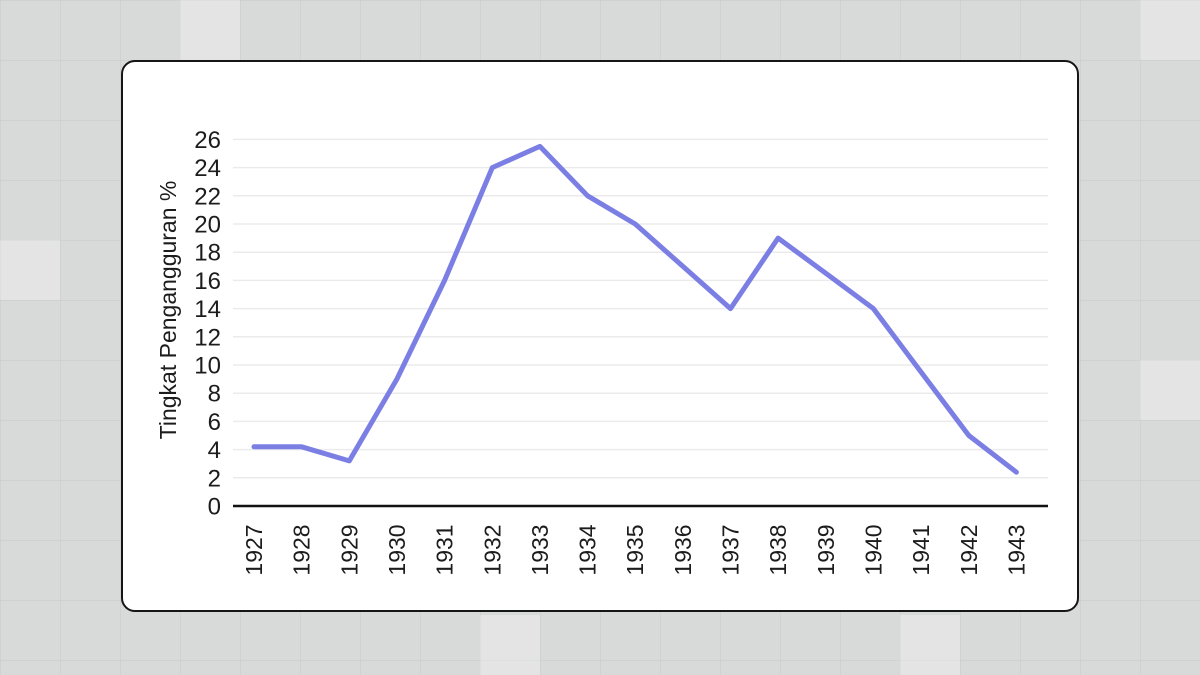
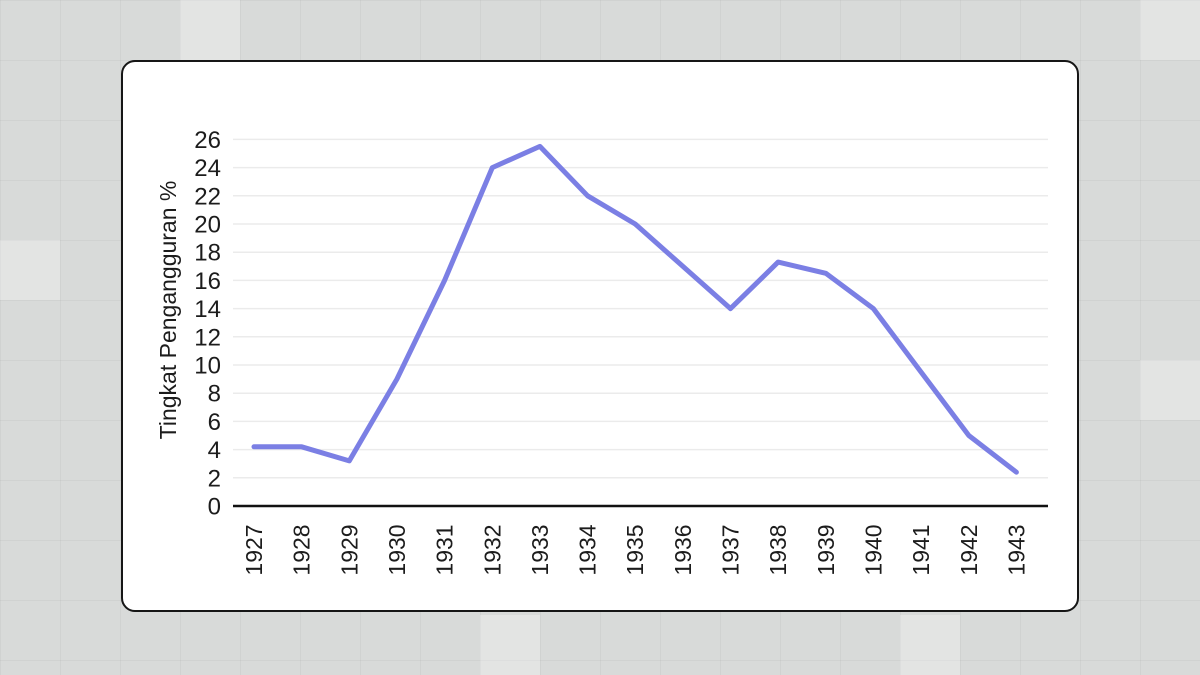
1938: 19.0 -> 17.3
